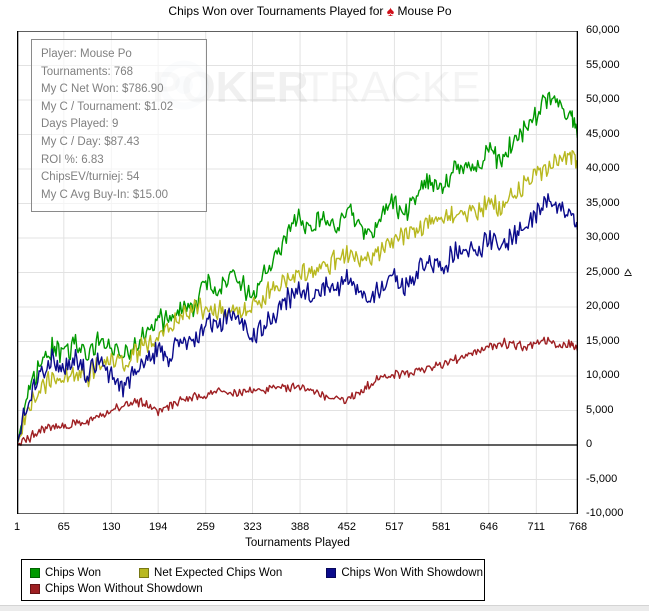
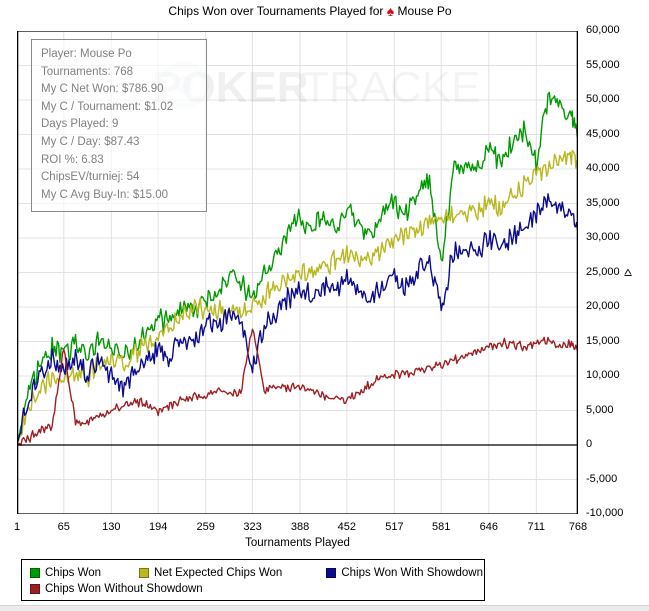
Chips Won Without Showdown/65: 3000 -> 14000
Chips Won/259: 24000 -> 21000
Chips Won With Showdown/323: 16000 -> 11000
Chips Won Without Showdown/323: 8000 -> 17000
Chips Won/581: 37000 -> 26000
Chips Won With Showdown/581: 26000 -> 20000
Chips Won/711: 48000 -> 41000
